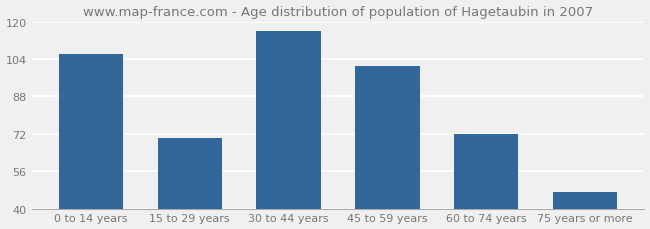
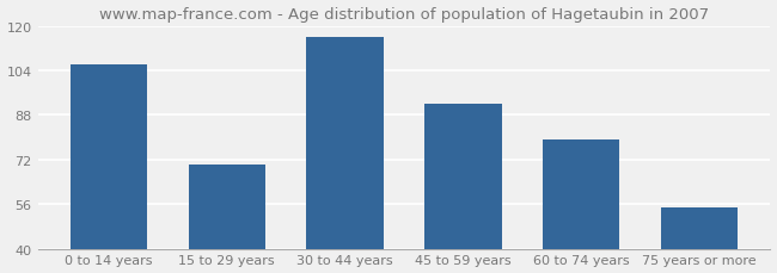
45 to 59 years: 101 -> 92
60 to 74 years: 72 -> 79
75 years or more: 47 -> 55
